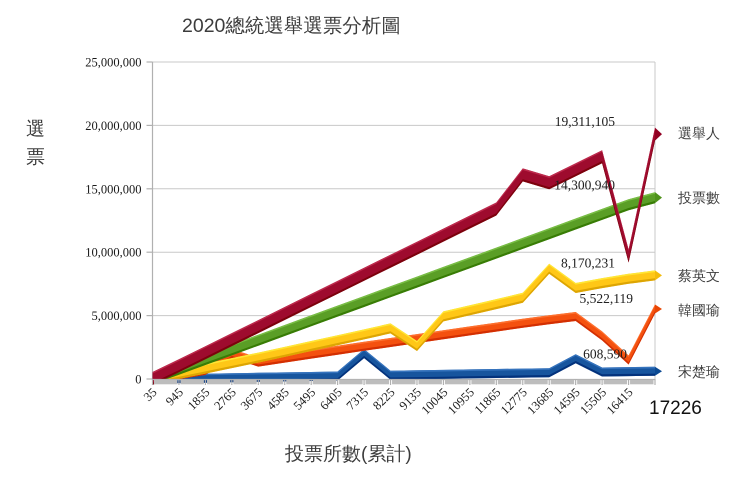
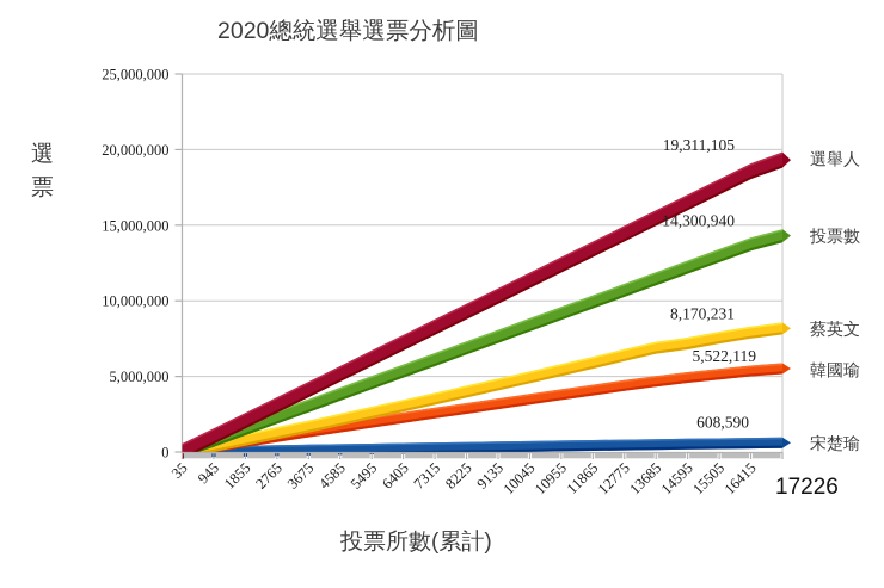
韓國瑜/2765: 2000000 -> 1000000
宋楚瑜/7315: 2000000 -> 300000
蔡英文/9135: 2600000 -> 4500000
選舉人/12775: 16100000 -> 14400000
蔡英文/13685: 8700000 -> 6900000
宋楚瑜/14595: 1600000 -> 500000
韓國瑜/15505: 3400000 -> 5200000
選舉人/16415: 9700000 -> 18600000
韓國瑜/16415: 1500000 -> 5400000
